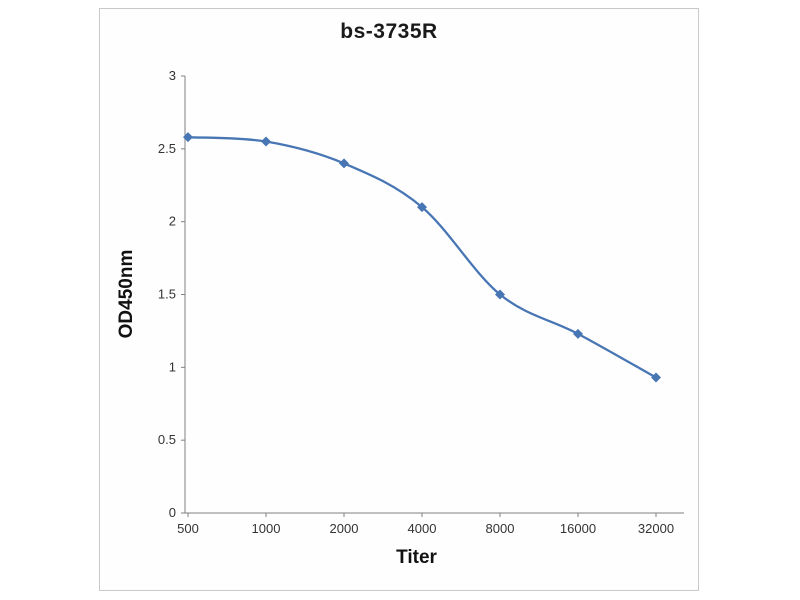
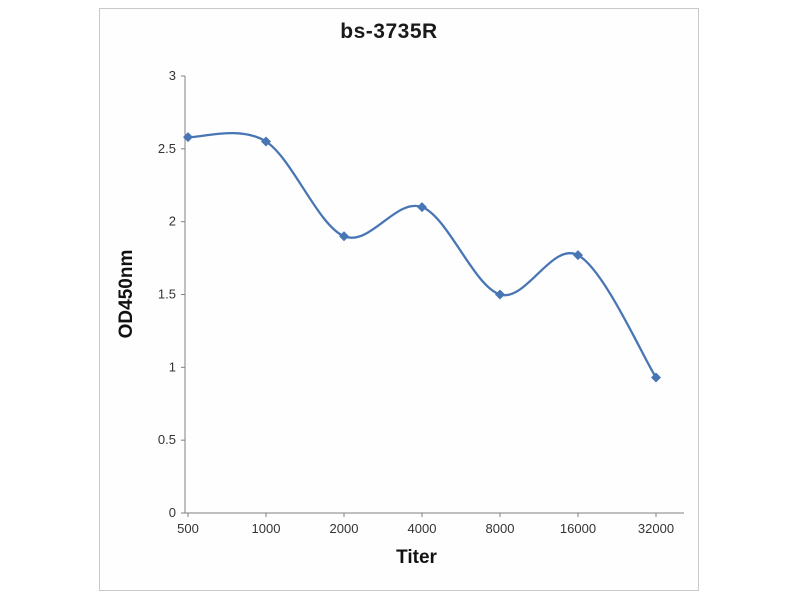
2000: 2.40 -> 1.90
16000: 1.23 -> 1.77
